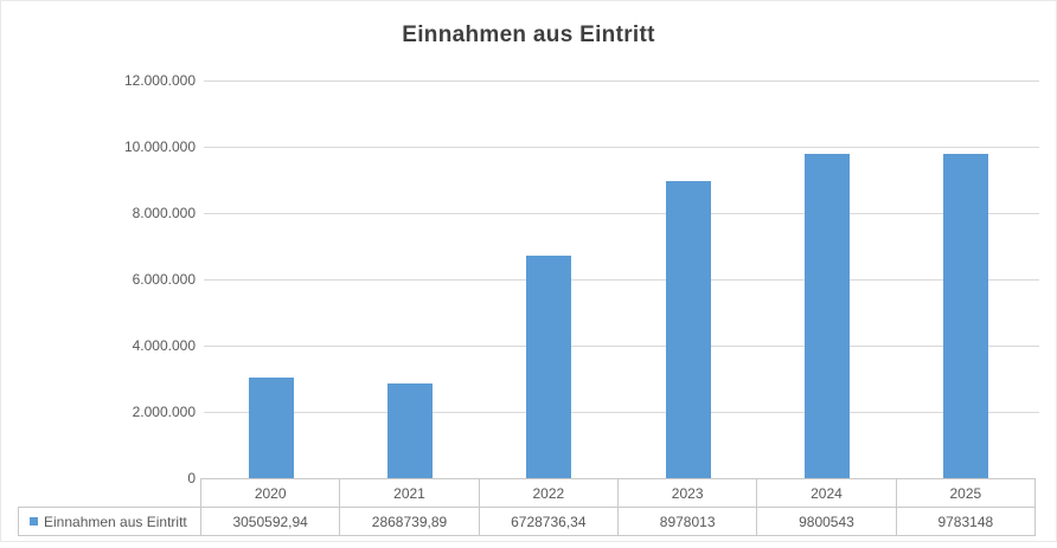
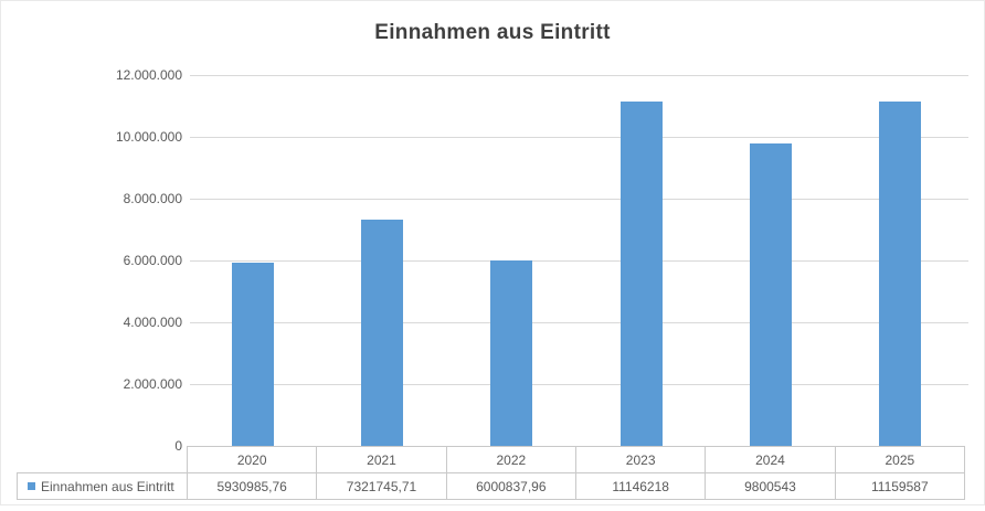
2020: 3050592,94 -> 5930985,76
2021: 2868739,89 -> 7321745,71
2022: 6728736,34 -> 6000837,96
2023: 8978013 -> 11146218
2025: 9783148 -> 11159587
